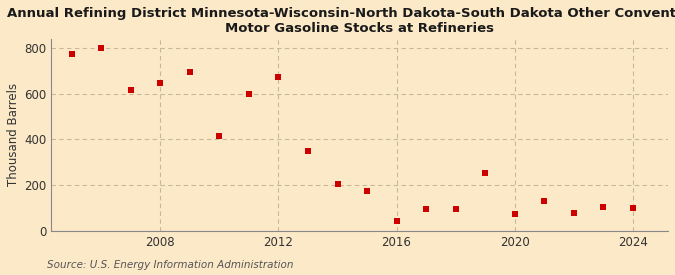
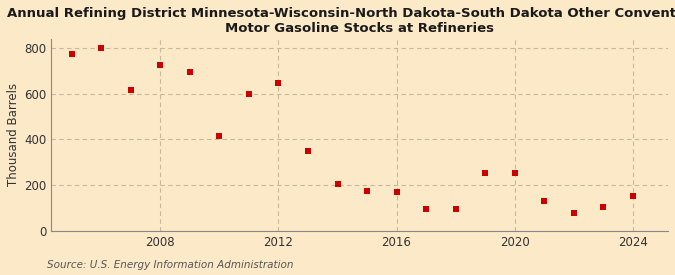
2008: 645 -> 725
2012: 675 -> 645
2016: 45 -> 170
2020: 75 -> 255
2024: 100 -> 155
